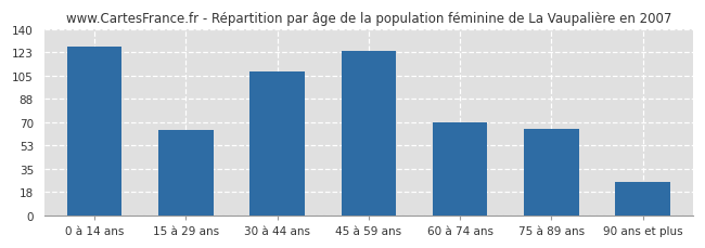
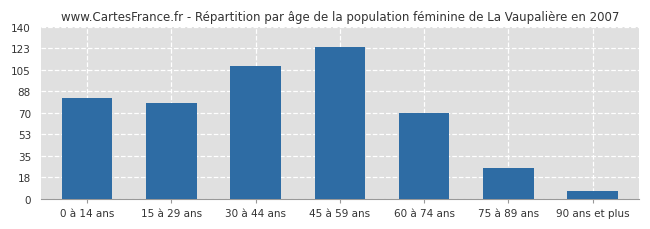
0 à 14 ans: 127 -> 82
15 à 29 ans: 64 -> 78
75 à 89 ans: 65 -> 25
90 ans et plus: 25 -> 6
